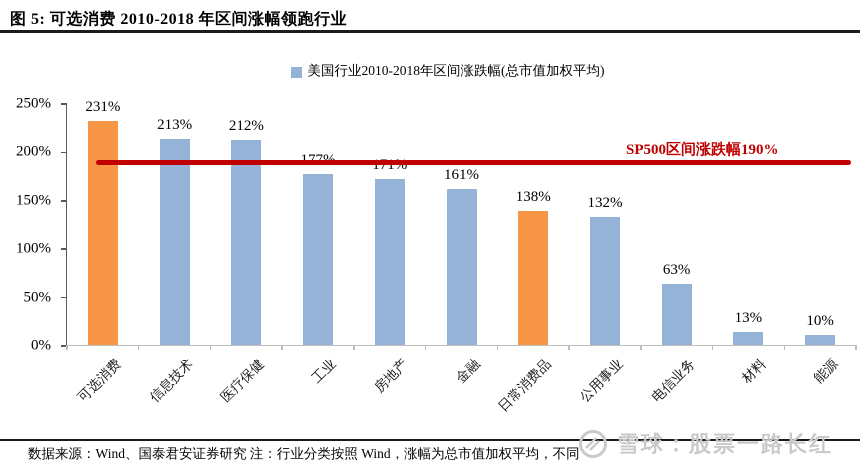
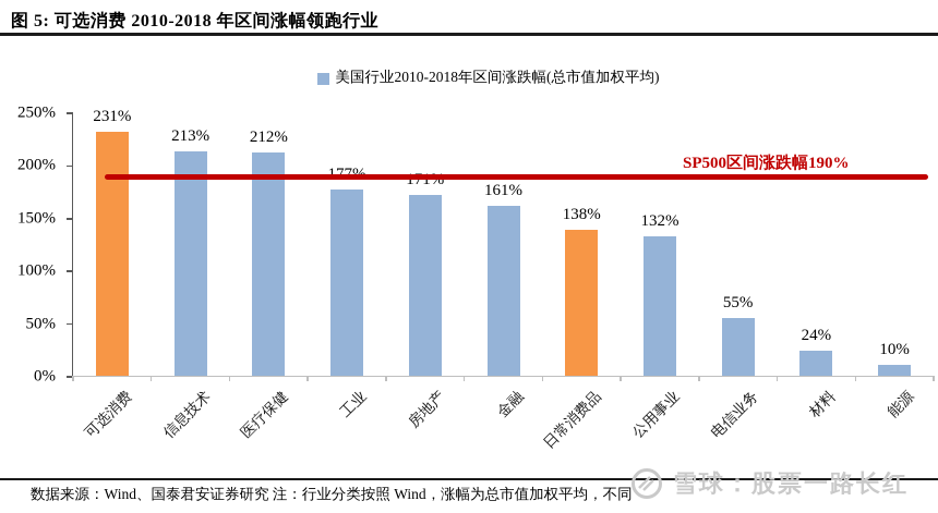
电信业务: 63% -> 55%
材料: 13% -> 24%
